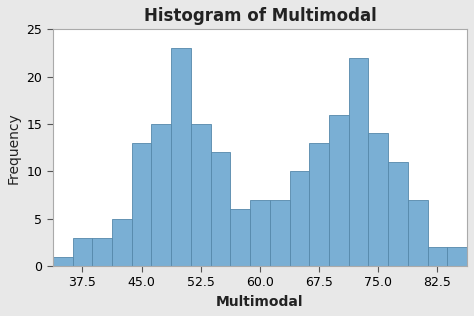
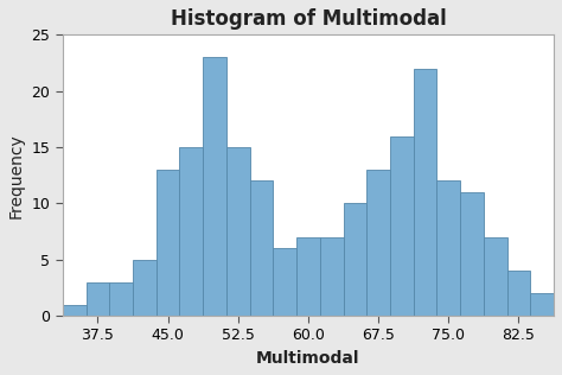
75.0: 14 -> 12
82.5: 2 -> 4
